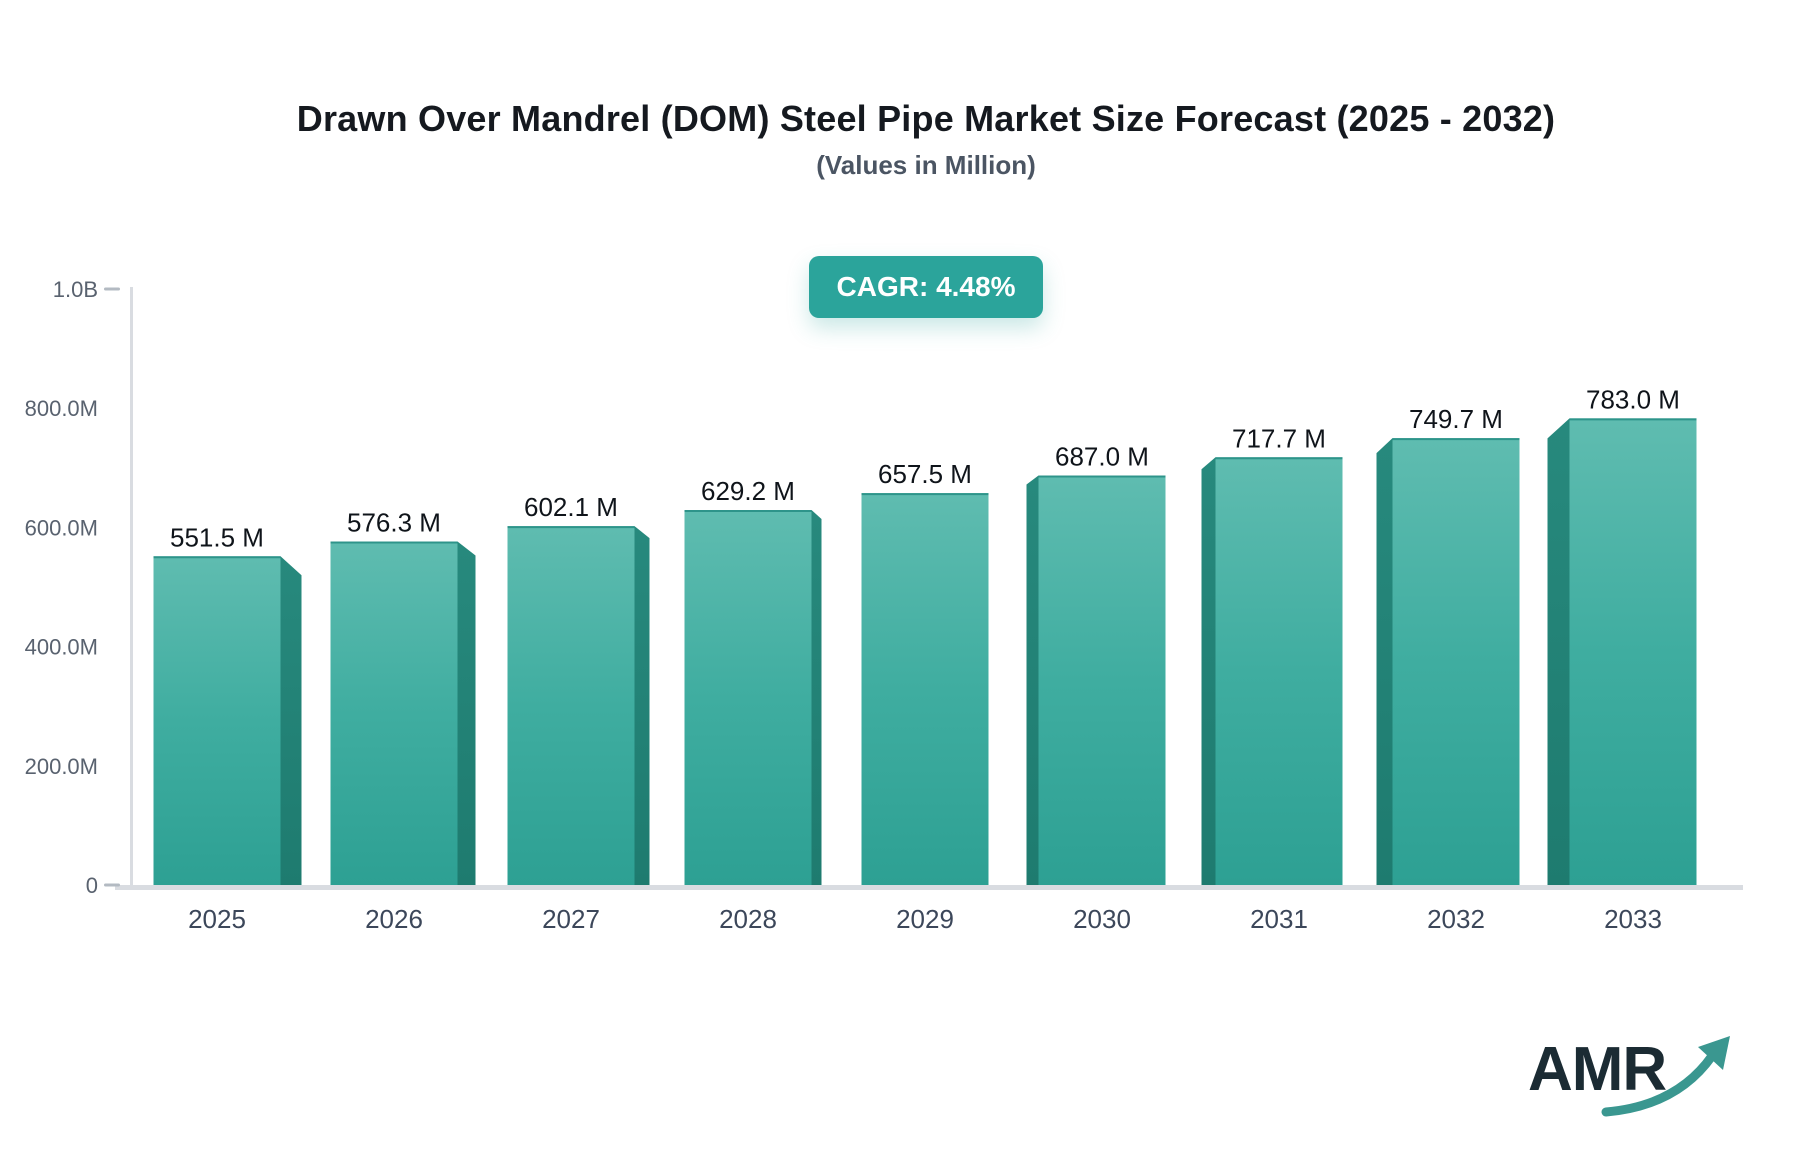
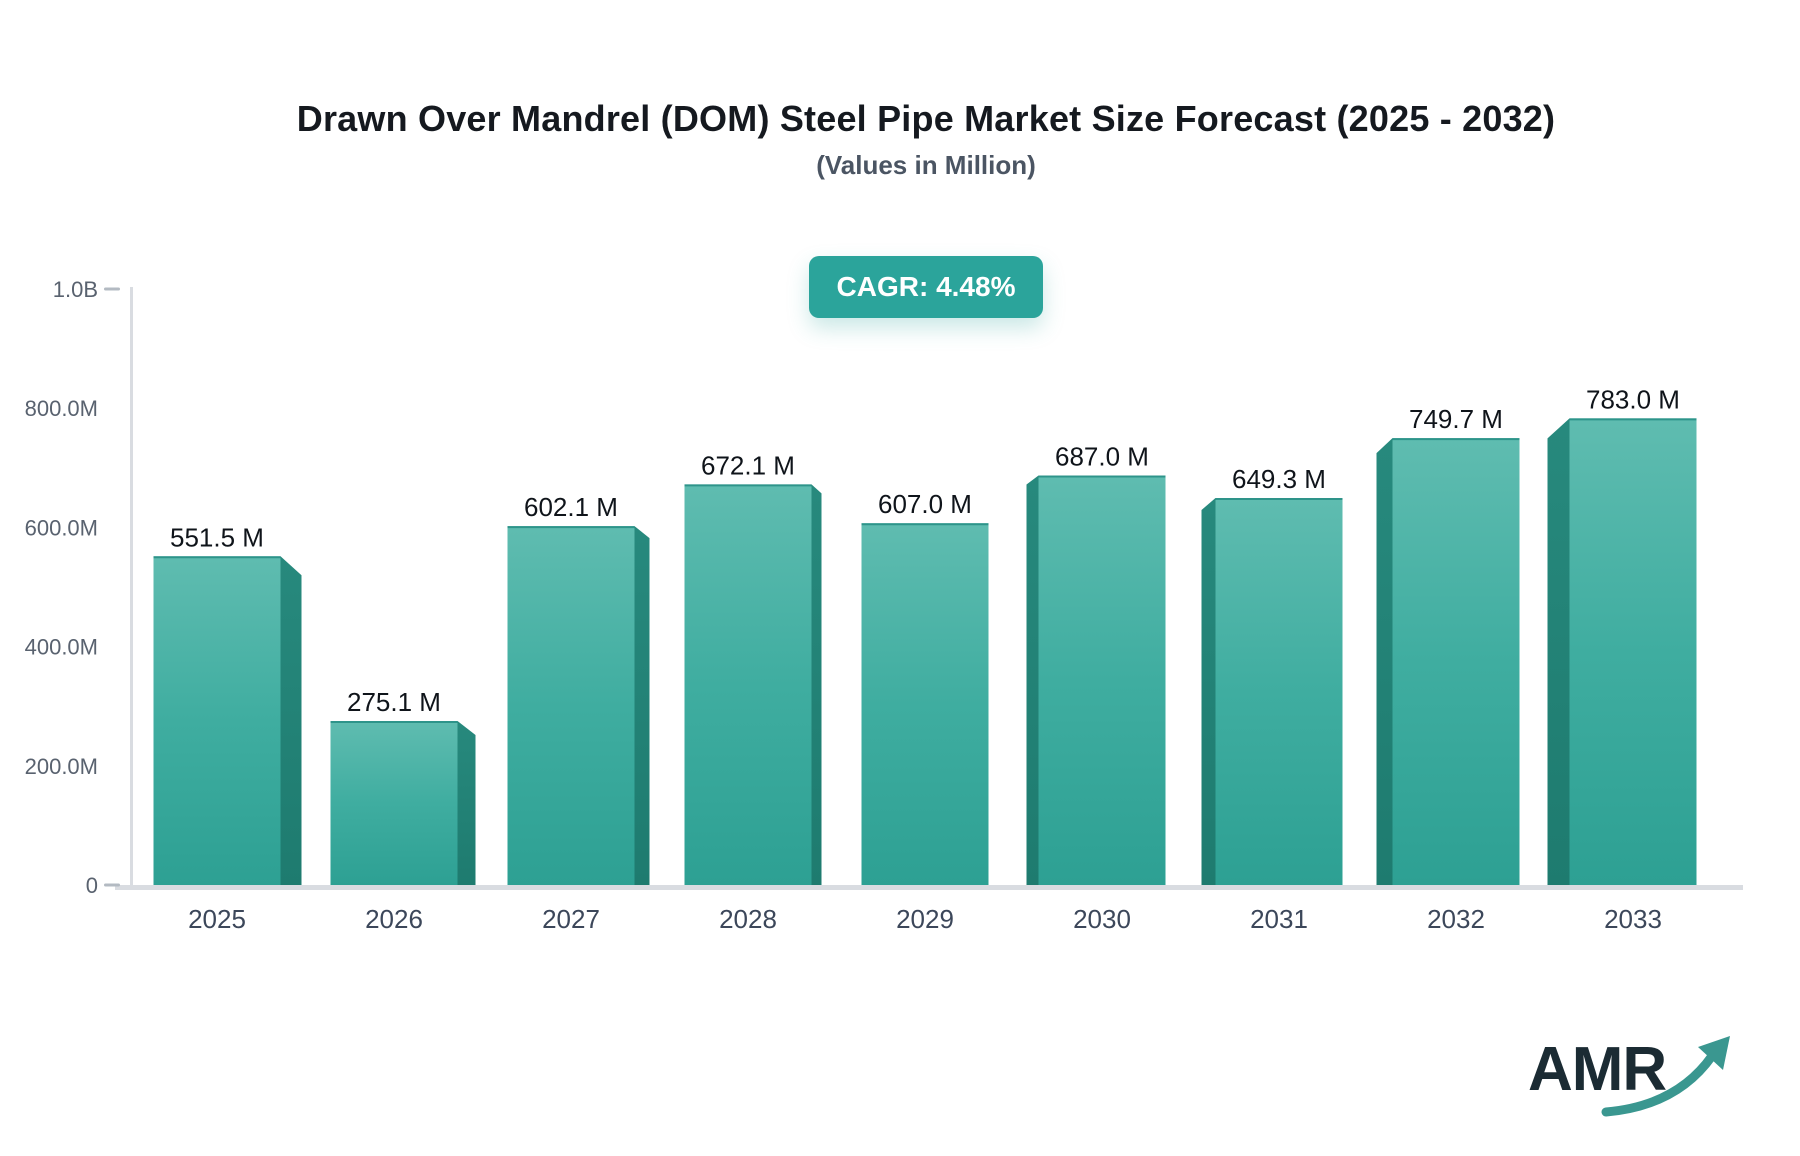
2026: 576.3 -> 275.1
2028: 629.2 -> 672.1
2029: 657.5 -> 607.0
2031: 717.7 -> 649.3
